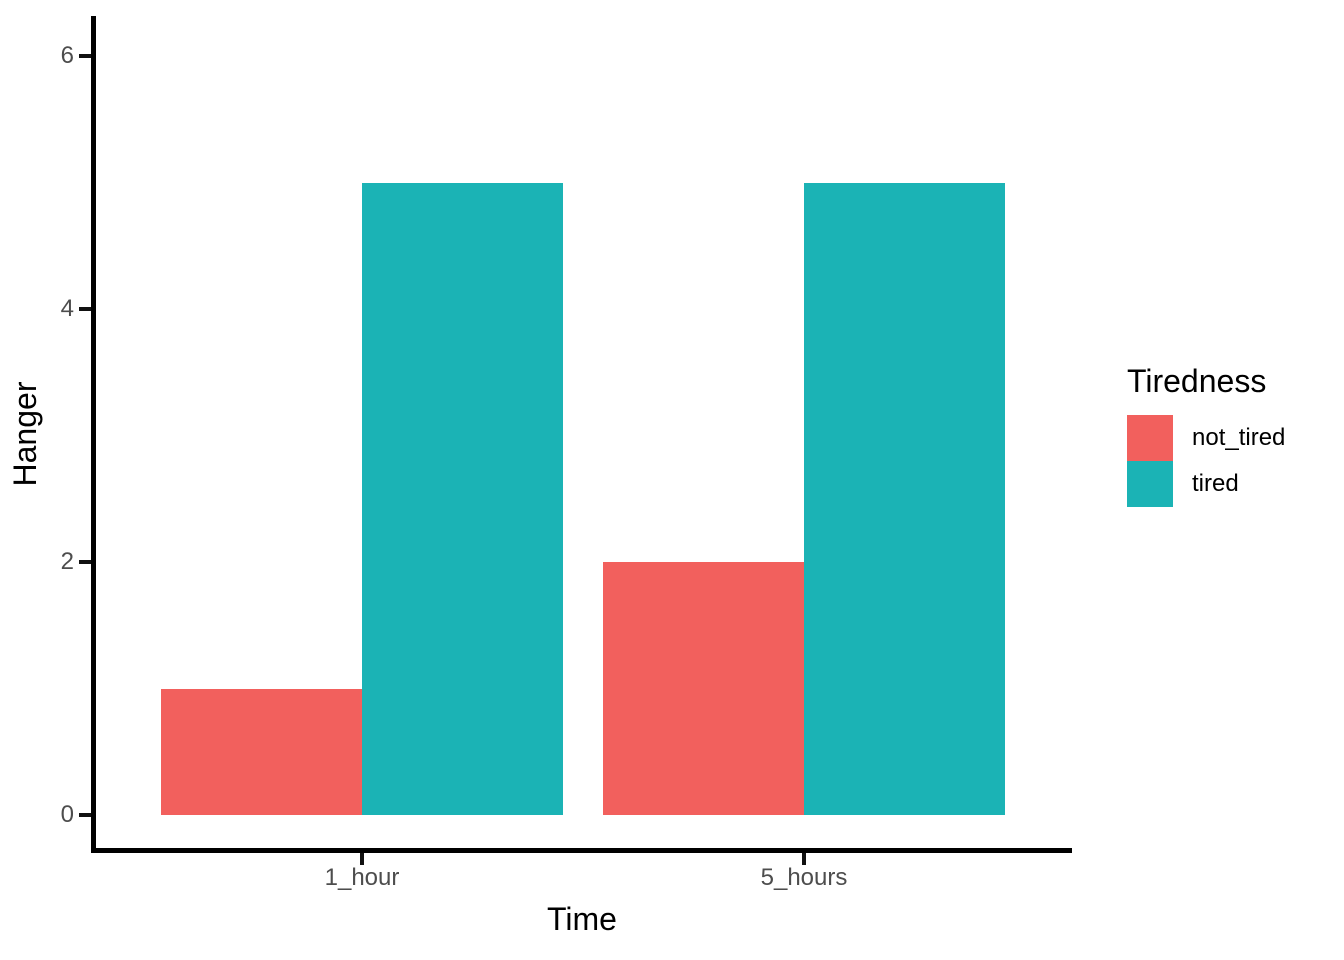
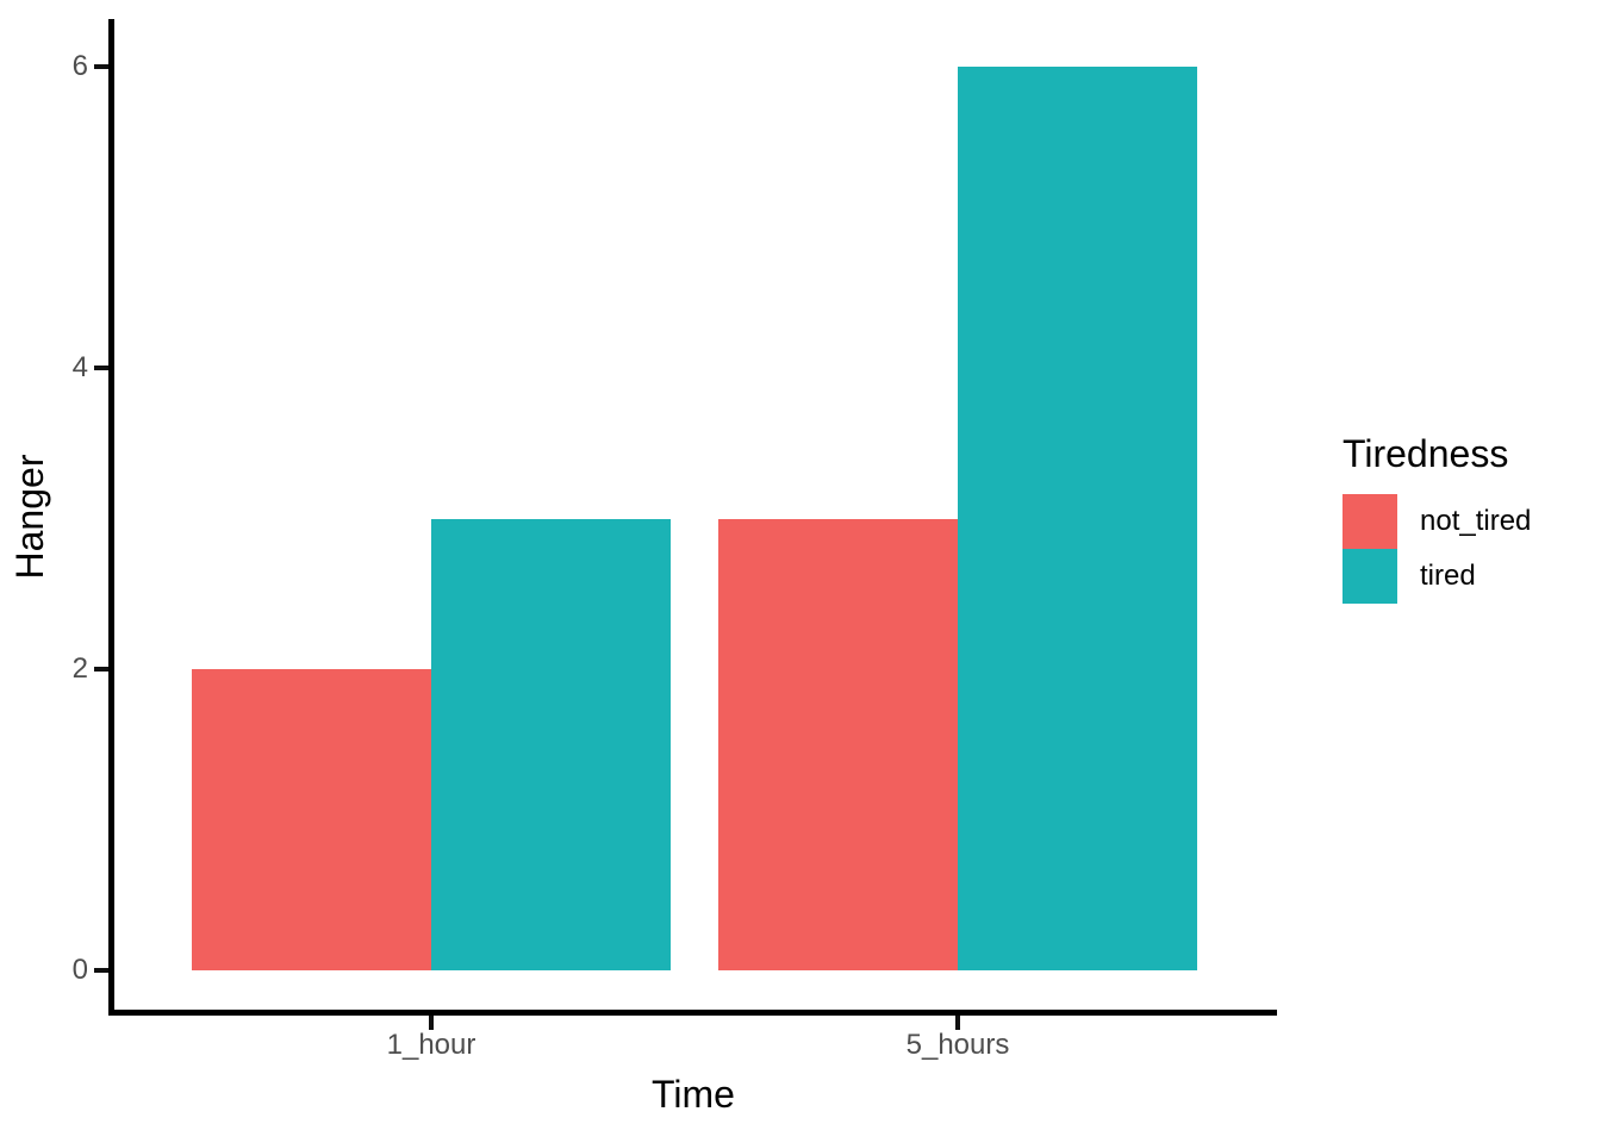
not_tired/1_hour: 1 -> 2
tired/1_hour: 5 -> 3
not_tired/5_hours: 2 -> 3
tired/5_hours: 5 -> 6
